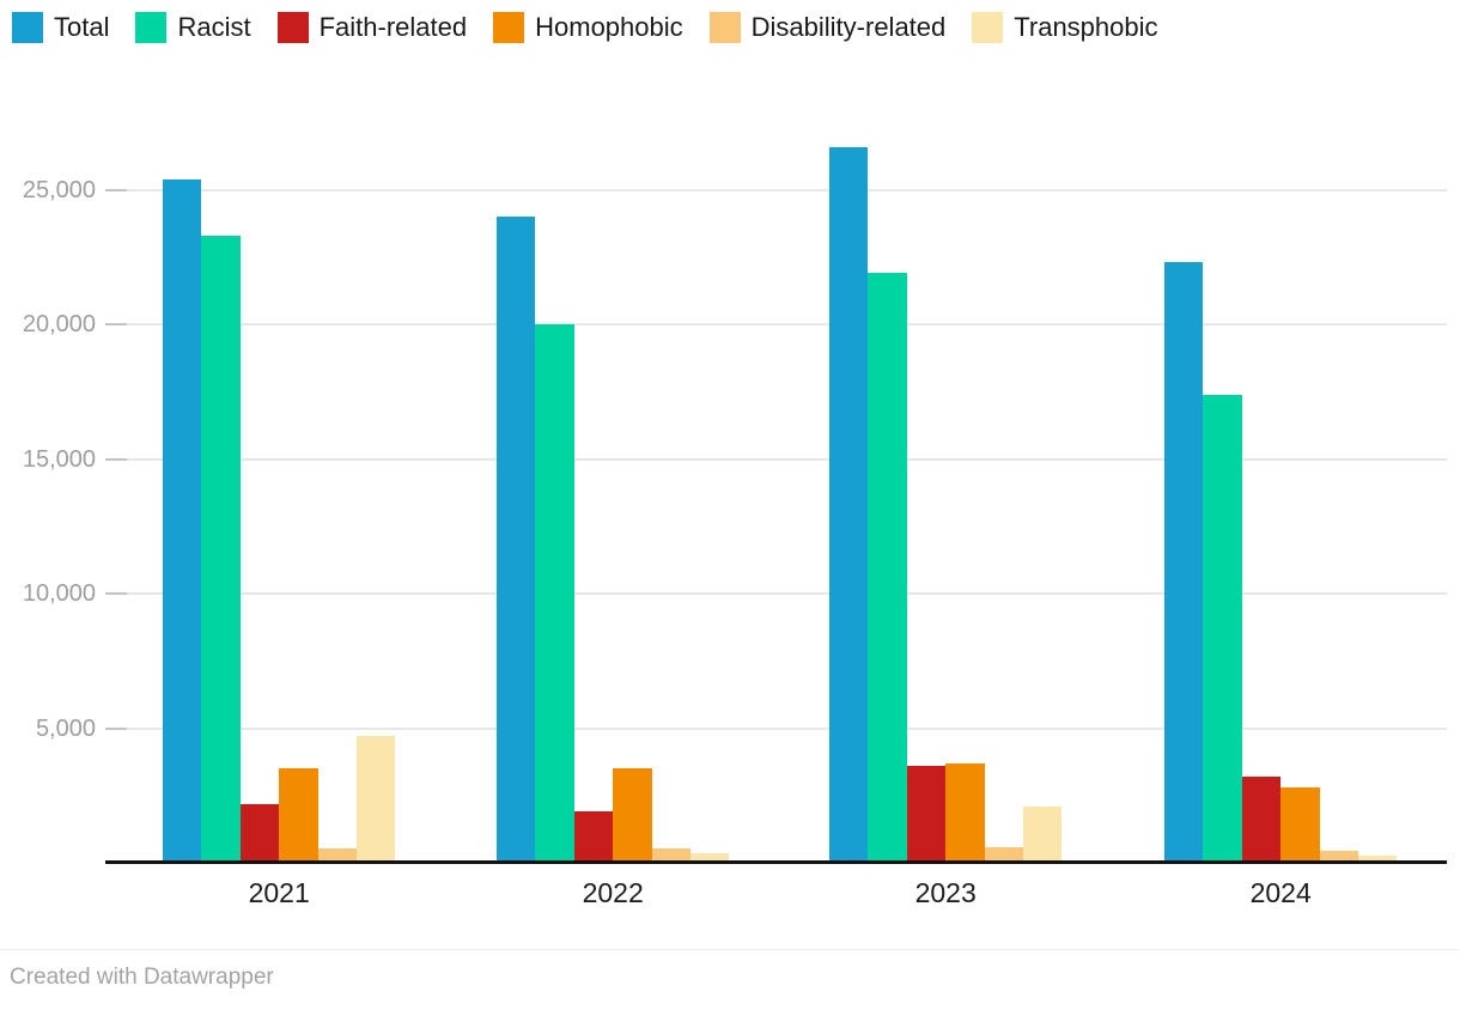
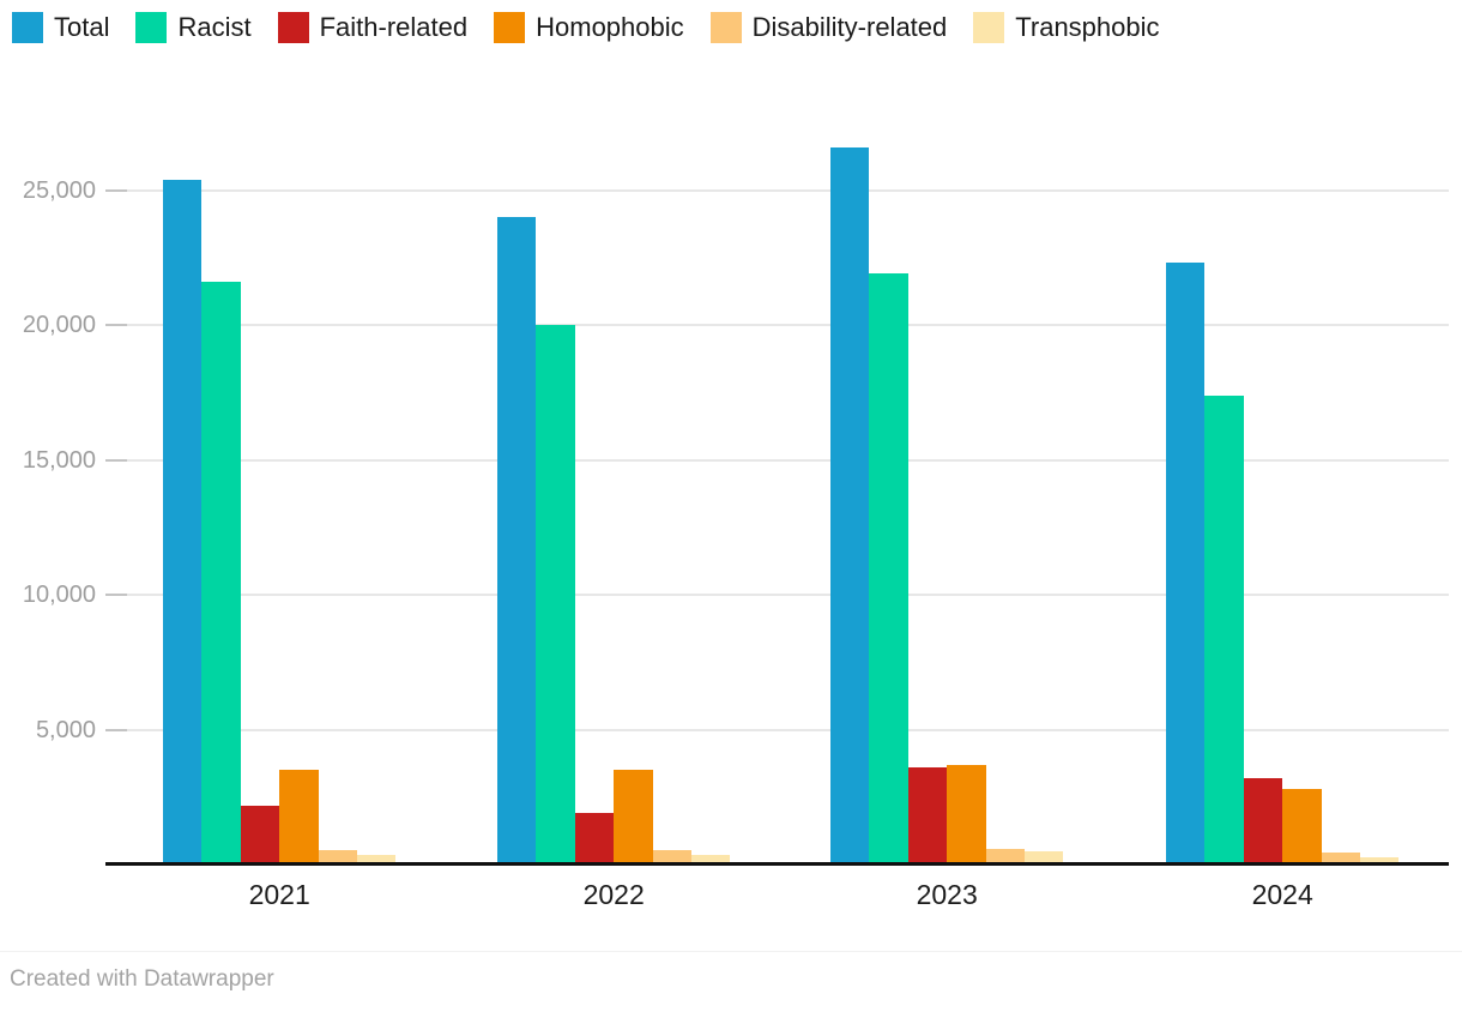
Racist/2021: 23300 -> 21600
Transphobic/2021: 4700 -> 400
Transphobic/2023: 2100 -> 500
